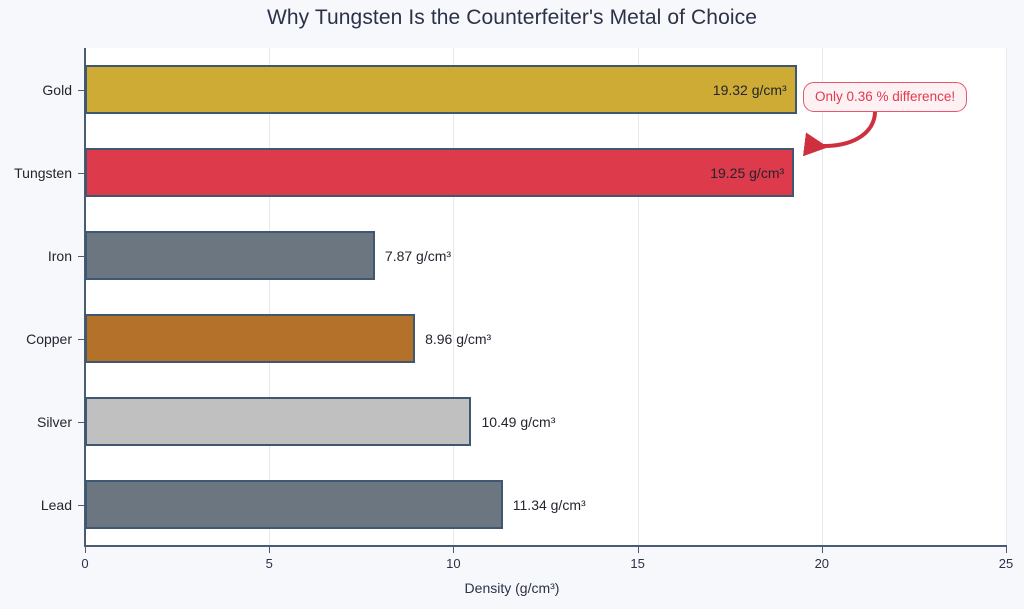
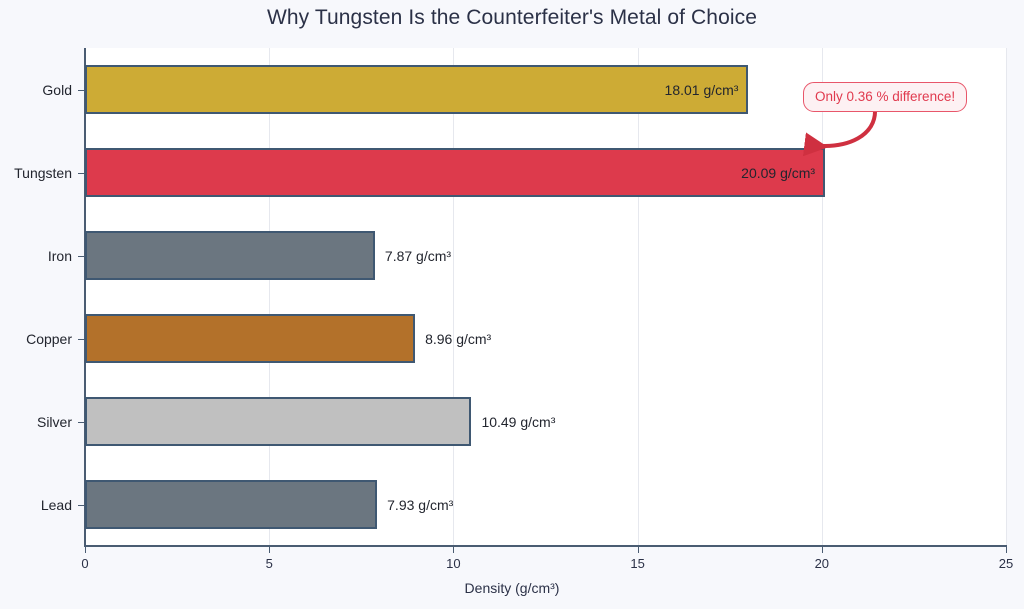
Gold: 19.32 -> 18.01
Tungsten: 19.25 -> 20.09
Lead: 11.34 -> 7.93
